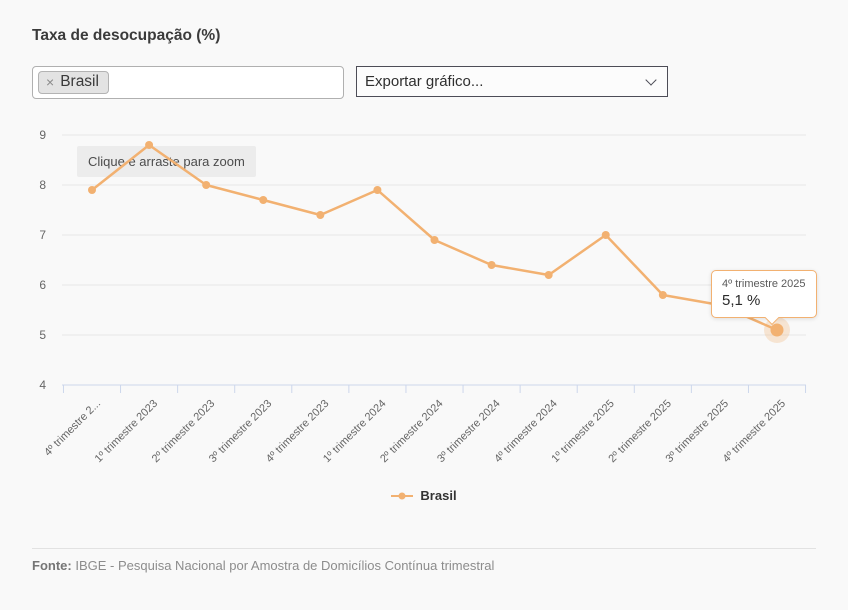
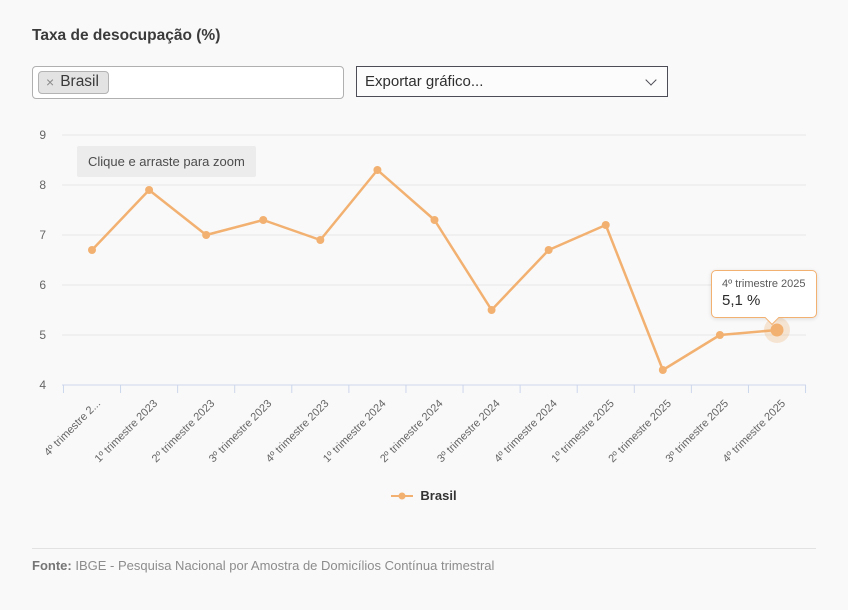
4º trimestre 2...: 7.9 -> 6.7
1º trimestre 2023: 8.8 -> 7.9
2º trimestre 2023: 8.0 -> 7.0
3º trimestre 2023: 7.7 -> 7.3
4º trimestre 2023: 7.4 -> 6.9
1º trimestre 2024: 7.9 -> 8.3
2º trimestre 2024: 6.9 -> 7.3
3º trimestre 2024: 6.4 -> 5.5
4º trimestre 2024: 6.2 -> 6.7
1º trimestre 2025: 7.0 -> 7.2
2º trimestre 2025: 5.8 -> 4.3
3º trimestre 2025: 5.6 -> 5.0
